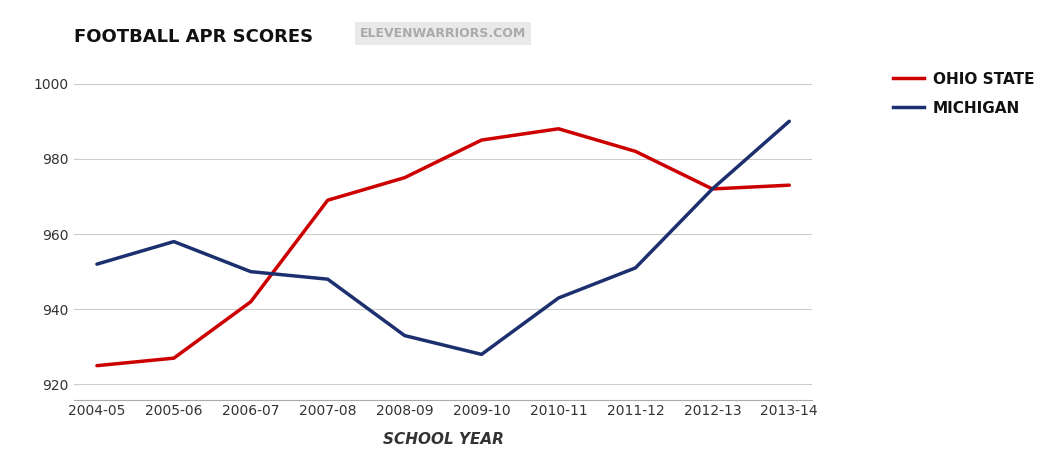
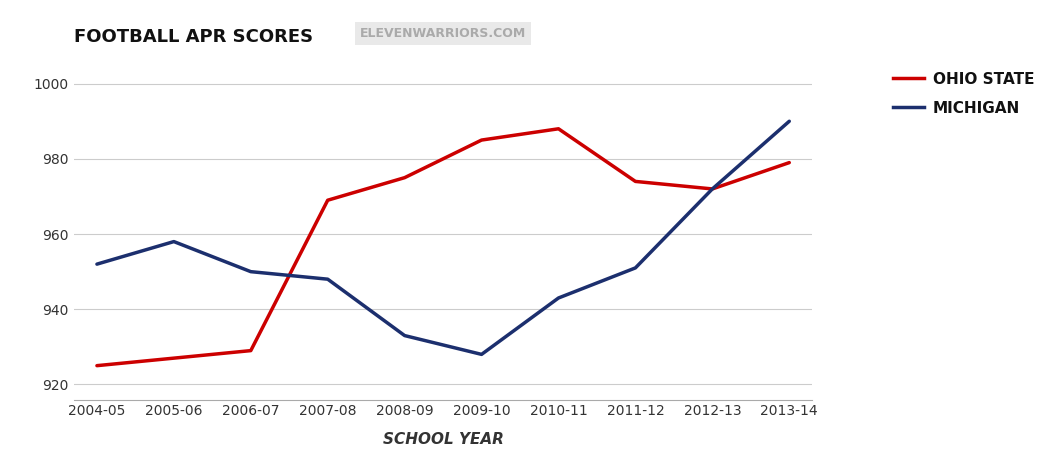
OHIO STATE/2006-07: 942 -> 929
OHIO STATE/2011-12: 982 -> 974
OHIO STATE/2013-14: 973 -> 979
